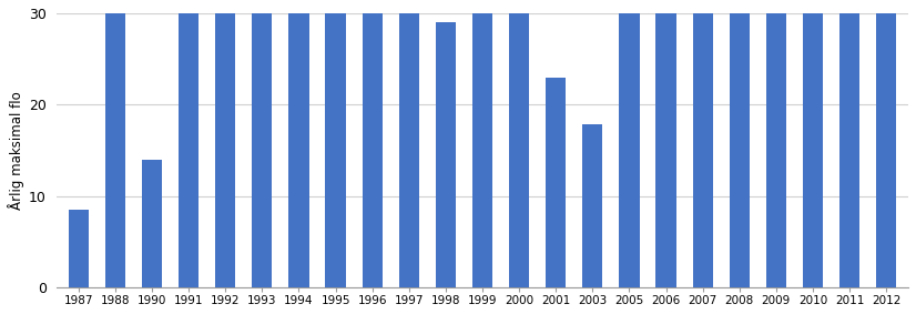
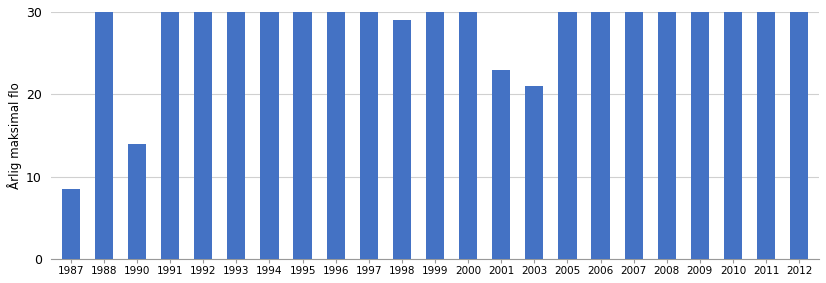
2003: 17.8 -> 21.0
